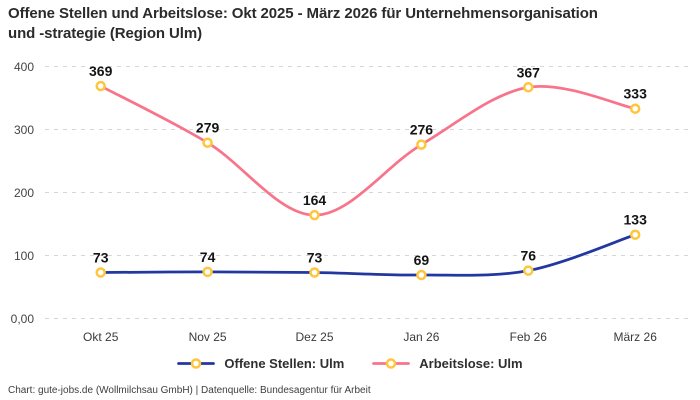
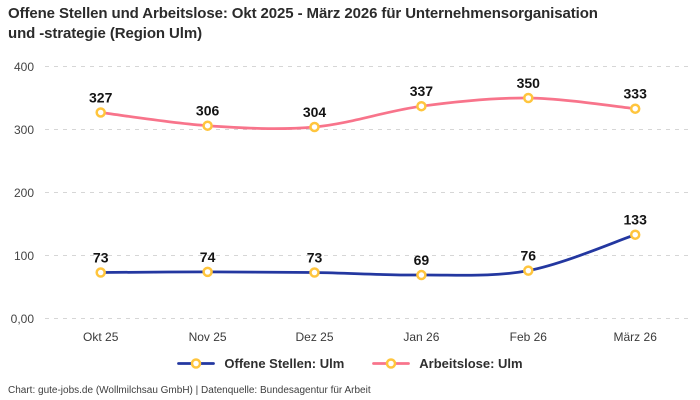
Arbeitslose: Ulm/Okt 25: 369 -> 327
Arbeitslose: Ulm/Nov 25: 279 -> 306
Arbeitslose: Ulm/Dez 25: 164 -> 304
Arbeitslose: Ulm/Jan 26: 276 -> 337
Arbeitslose: Ulm/Feb 26: 367 -> 350
